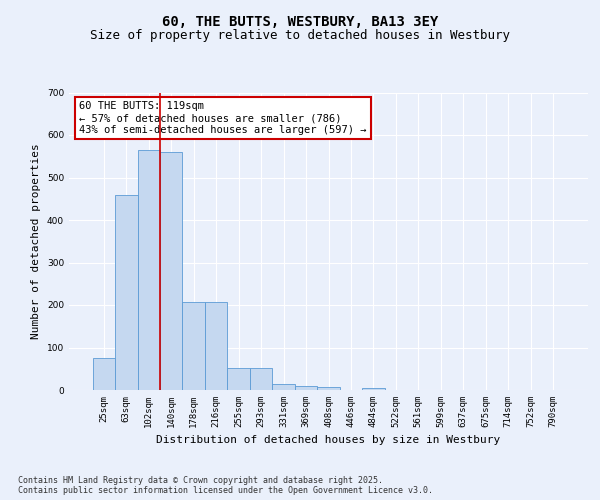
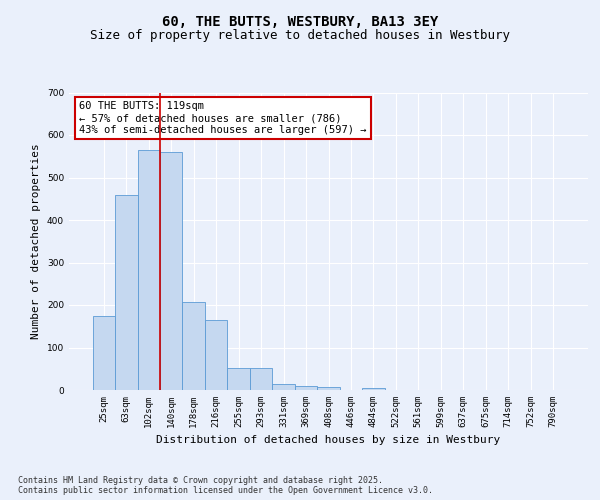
25sqm: 75 -> 175
216sqm: 207 -> 165
